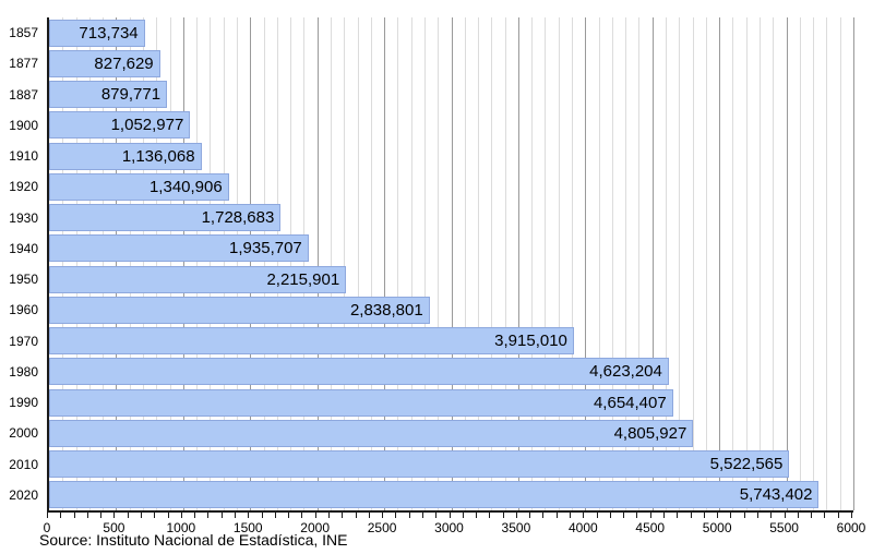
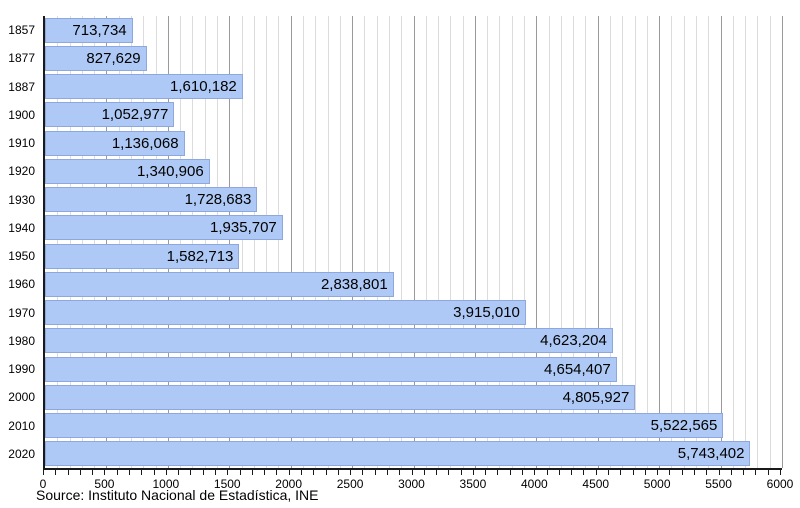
1887: 879,771 -> 1,610,182
1950: 2,215,901 -> 1,582,713
